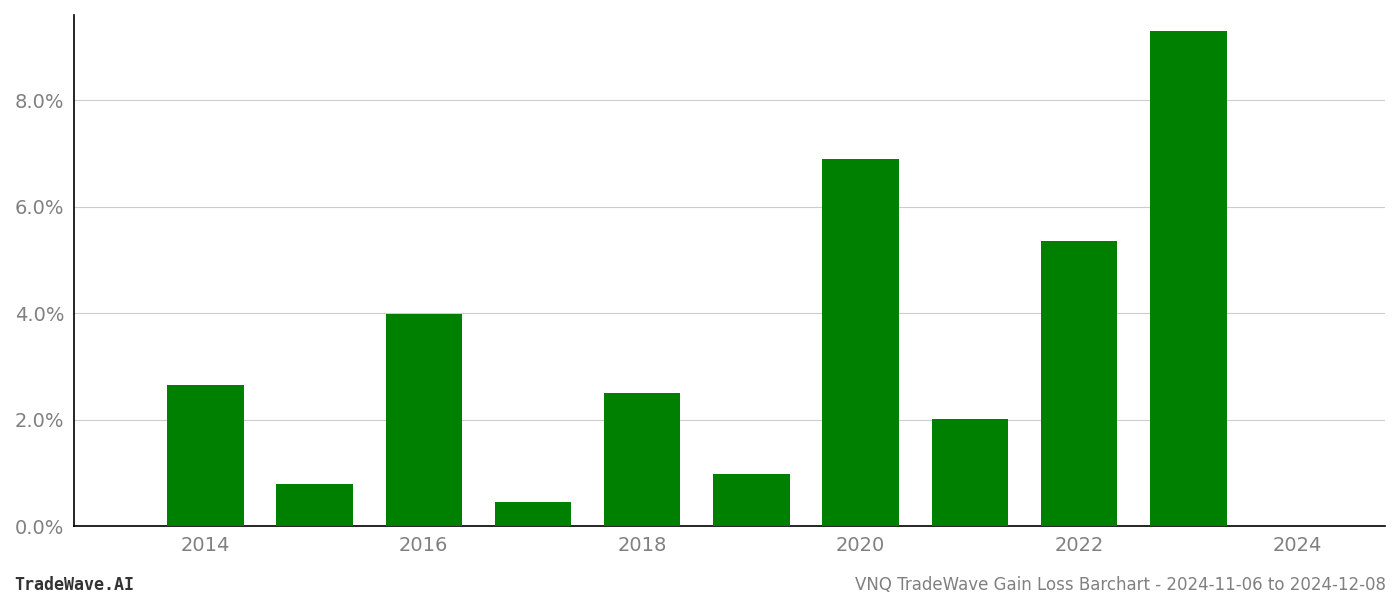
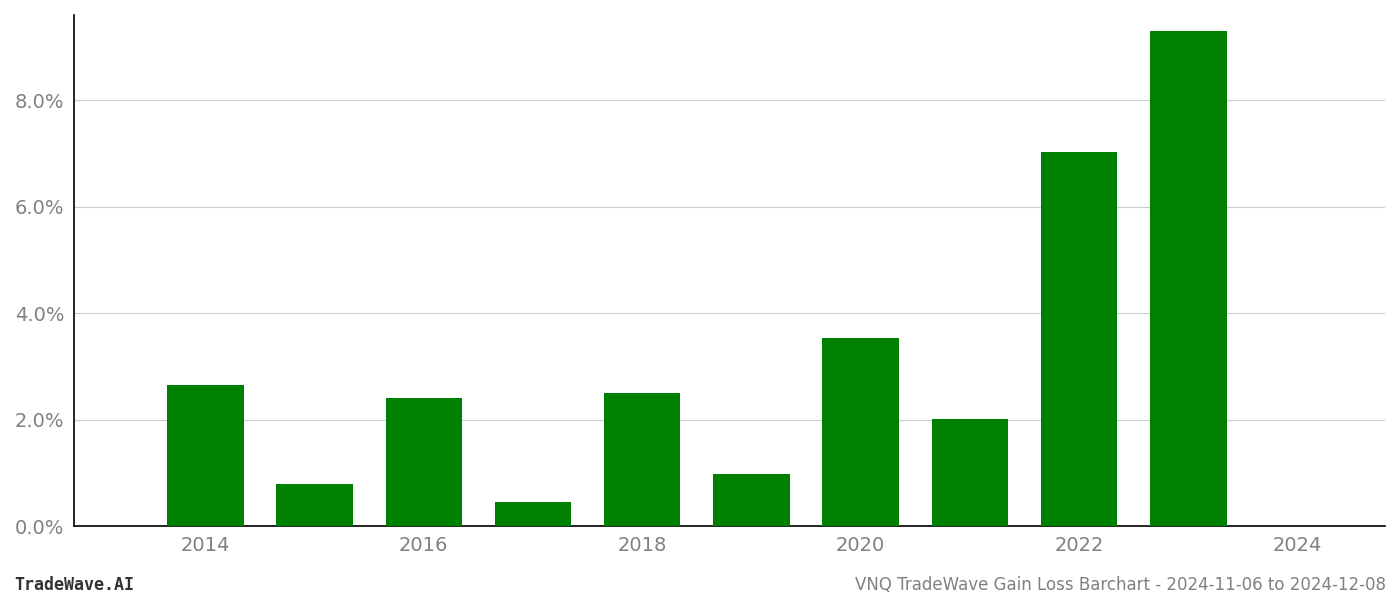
2016: 3.98% -> 2.40%
2020: 6.90% -> 3.54%
2022: 5.35% -> 7.02%
